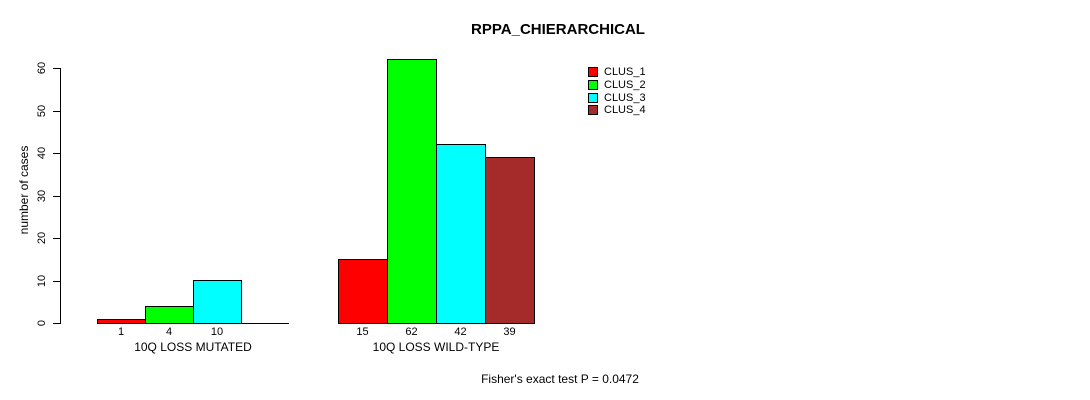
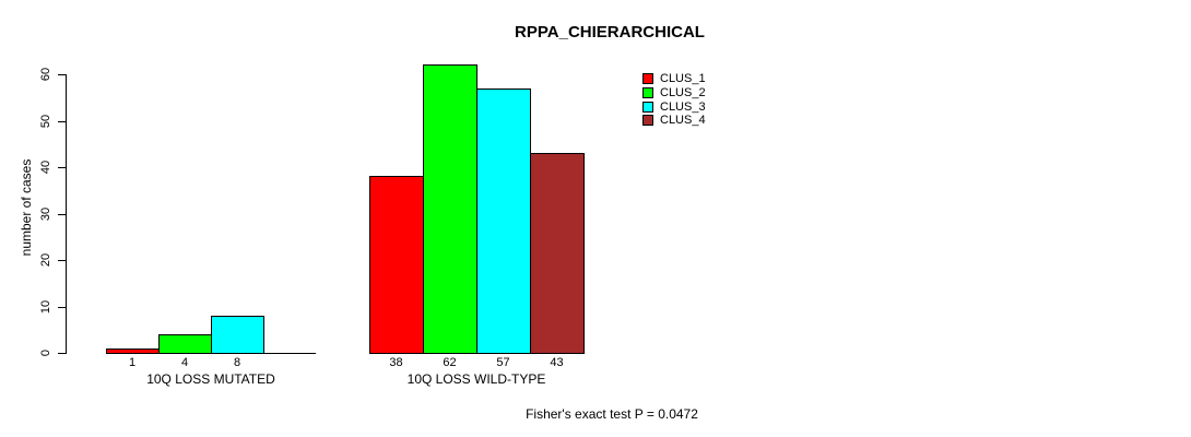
CLUS_3/10Q LOSS MUTATED: 10 -> 8
CLUS_1/10Q LOSS WILD-TYPE: 15 -> 38
CLUS_3/10Q LOSS WILD-TYPE: 42 -> 57
CLUS_4/10Q LOSS WILD-TYPE: 39 -> 43
